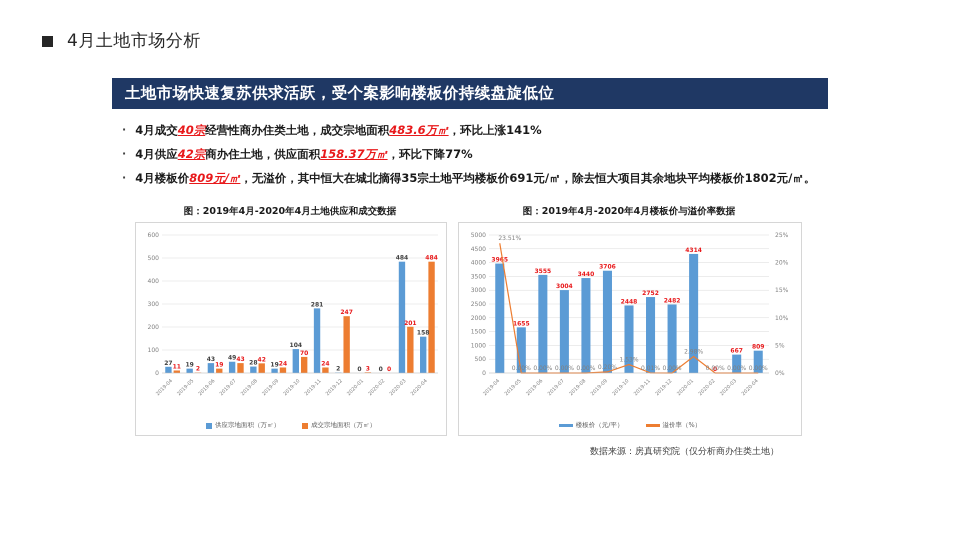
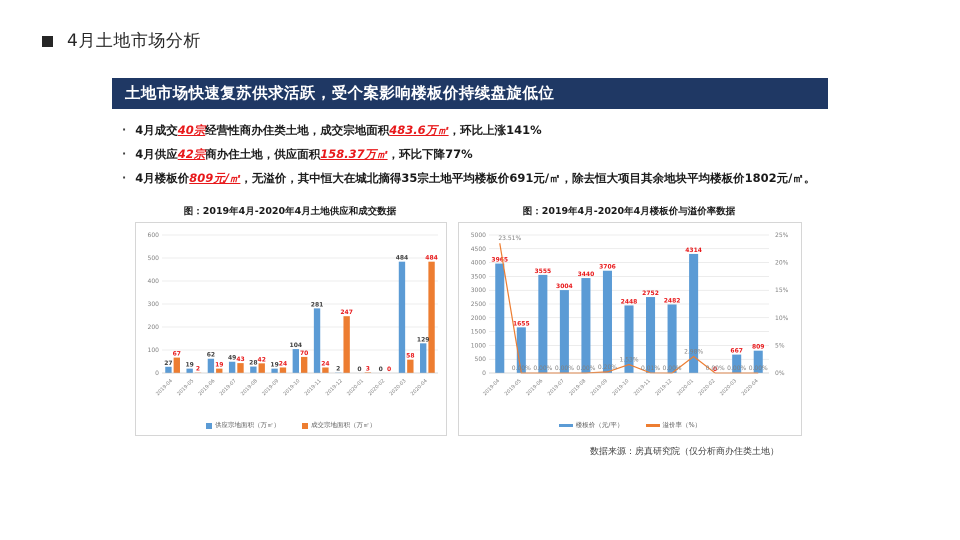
图：2019年4月-2020年4月土地供应和成交数据/成交宗地面积（万㎡）/2019-04: 11 -> 67
图：2019年4月-2020年4月土地供应和成交数据/供应宗地面积（万㎡）/2019-06: 43 -> 62
图：2019年4月-2020年4月土地供应和成交数据/成交宗地面积（万㎡）/2020-03: 201 -> 58
图：2019年4月-2020年4月土地供应和成交数据/供应宗地面积（万㎡）/2020-04: 158 -> 129
